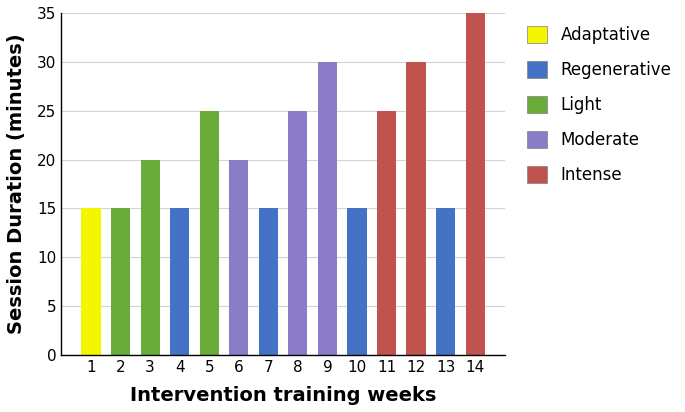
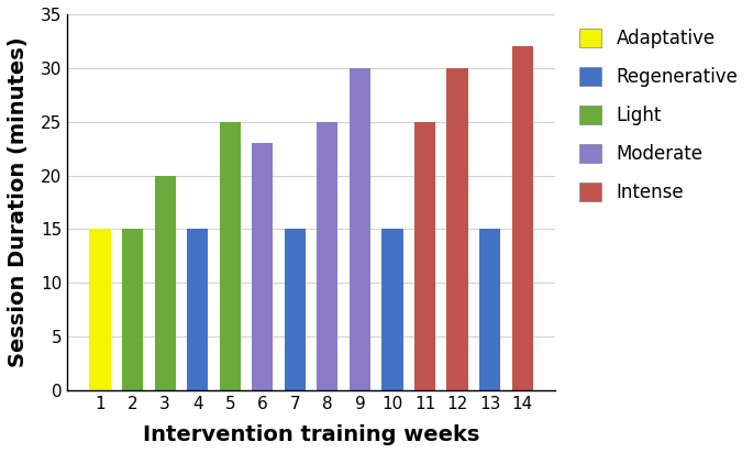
6: 20 -> 23
14: 35 -> 32
